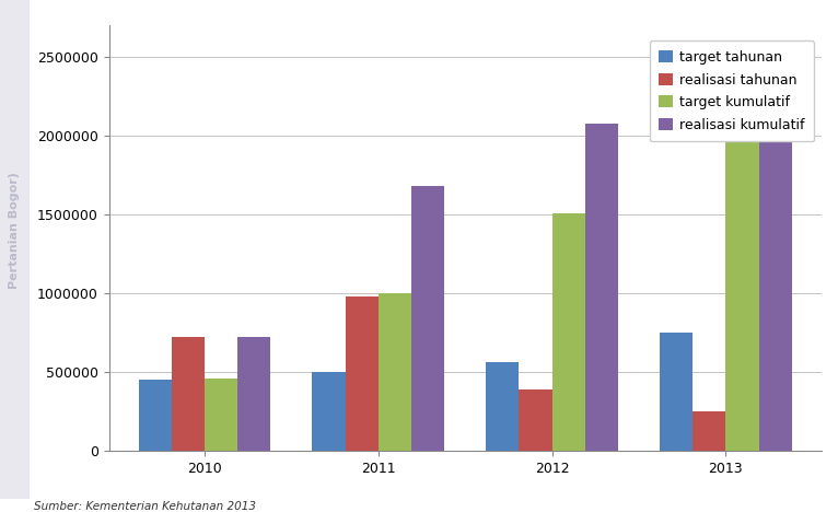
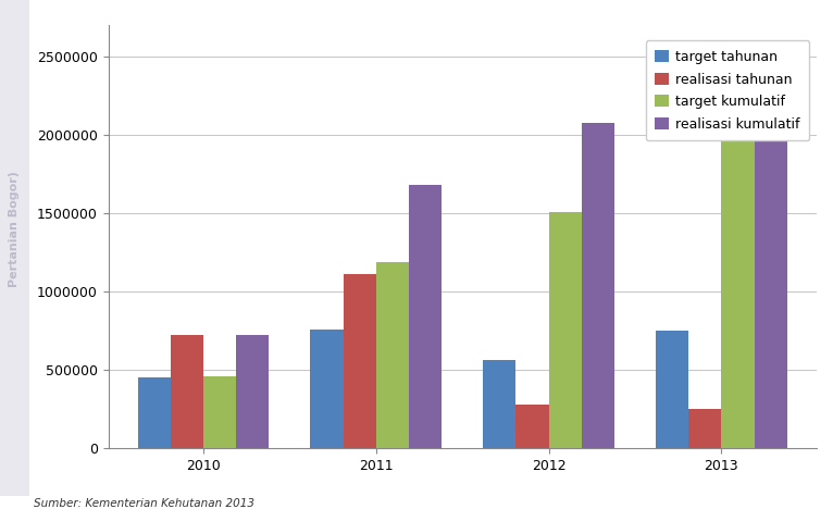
target tahunan/2011: 500000 -> 760000
realisasi tahunan/2011: 980000 -> 1110000
target kumulatif/2011: 1000000 -> 1190000
realisasi tahunan/2012: 390000 -> 280000
